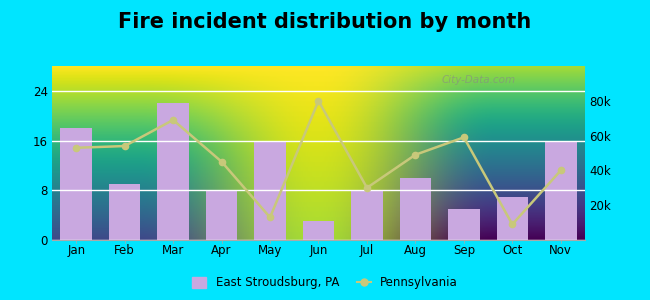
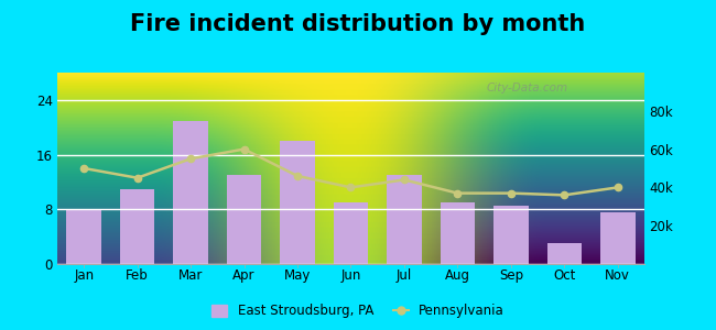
East Stroudsburg, PA/Jan: 18.0 -> 8.0
Pennsylvania/Jan: 53k -> 50k
East Stroudsburg, PA/Feb: 9.0 -> 11.0
Pennsylvania/Feb: 54k -> 45k
East Stroudsburg, PA/Mar: 22.0 -> 21.0
Pennsylvania/Mar: 69k -> 55k
East Stroudsburg, PA/Apr: 8.0 -> 13.0
Pennsylvania/Apr: 45k -> 60k
East Stroudsburg, PA/May: 16.0 -> 18.0
Pennsylvania/May: 13k -> 46k
East Stroudsburg, PA/Jun: 3.0 -> 9.0
Pennsylvania/Jun: 80k -> 40k
East Stroudsburg, PA/Jul: 8.0 -> 13.0
Pennsylvania/Jul: 30k -> 44k
East Stroudsburg, PA/Aug: 10.0 -> 9.0
Pennsylvania/Aug: 49k -> 37k
East Stroudsburg, PA/Sep: 5.0 -> 8.5
Pennsylvania/Sep: 59k -> 37k
East Stroudsburg, PA/Oct: 7.0 -> 3.0
Pennsylvania/Oct: 9k -> 36k
East Stroudsburg, PA/Nov: 16.0 -> 7.5
